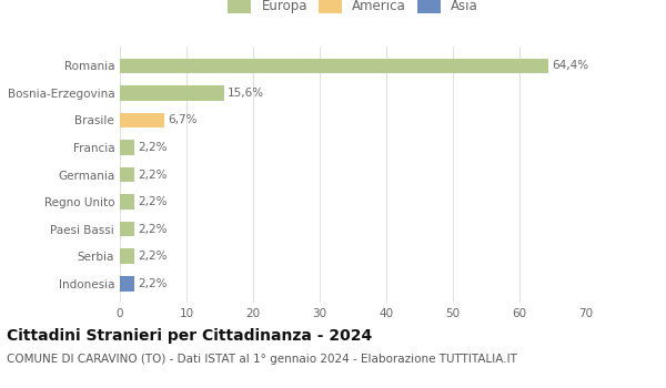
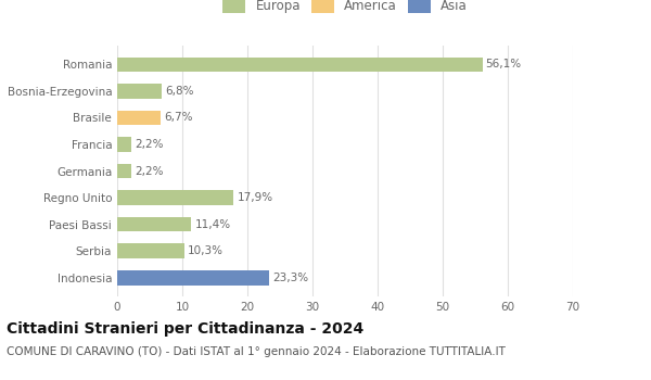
Romania: 64,4% -> 56,1%
Bosnia-Erzegovina: 15,6% -> 6,8%
Regno Unito: 2,2% -> 17,9%
Paesi Bassi: 2,2% -> 11,4%
Serbia: 2,2% -> 10,3%
Indonesia: 2,2% -> 23,3%
